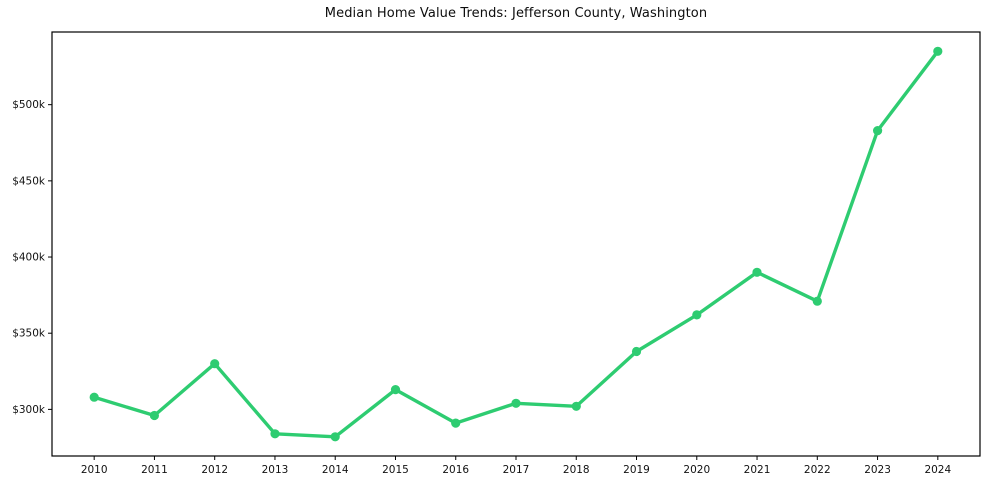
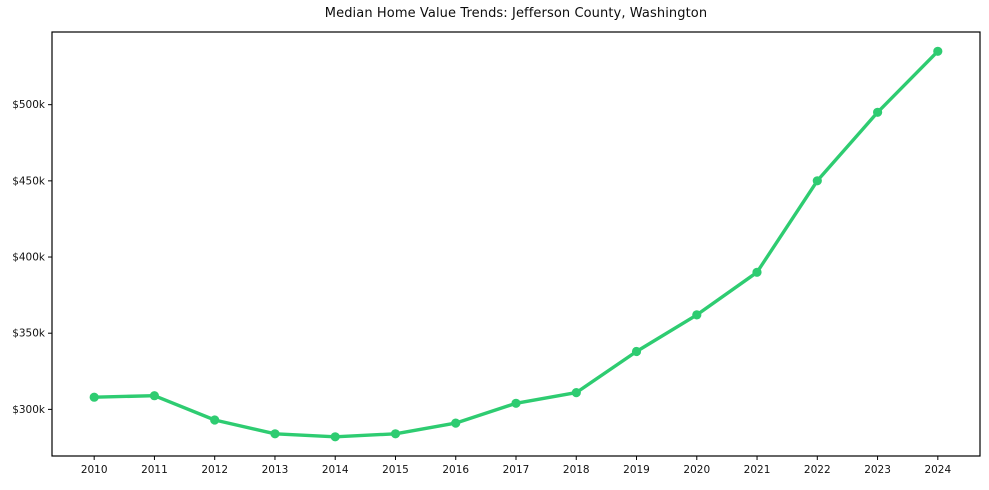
2011: $296k -> $309k
2012: $330k -> $293k
2015: $313k -> $284k
2018: $302k -> $311k
2022: $371k -> $450k
2023: $483k -> $495k
